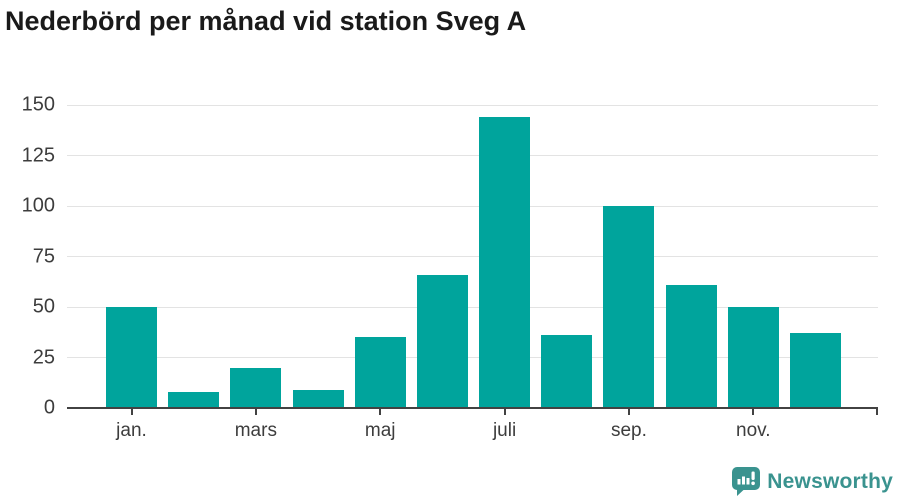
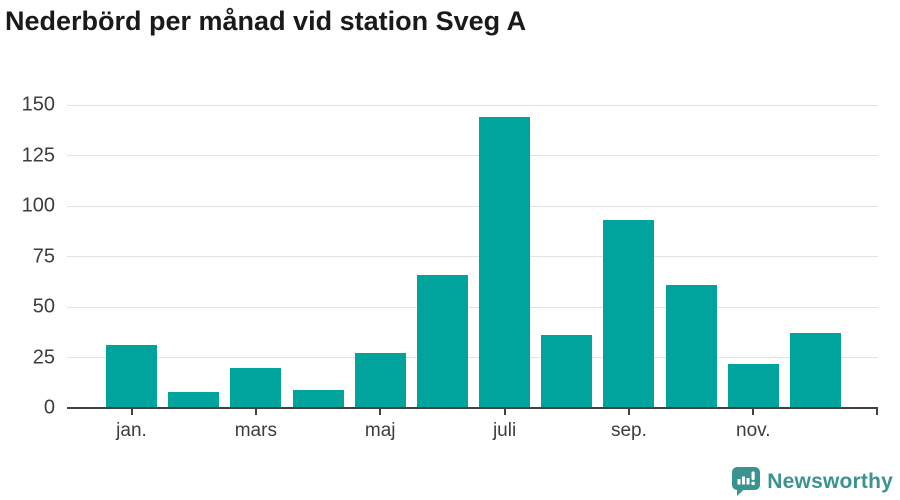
jan.: 50 -> 31
maj: 35 -> 27
sep.: 100 -> 93
nov.: 50 -> 22
